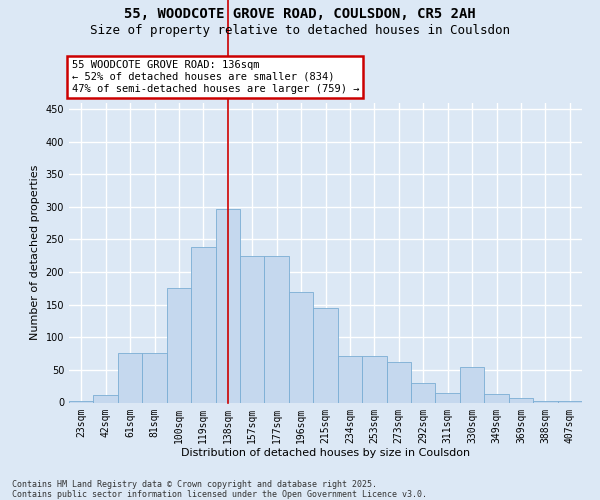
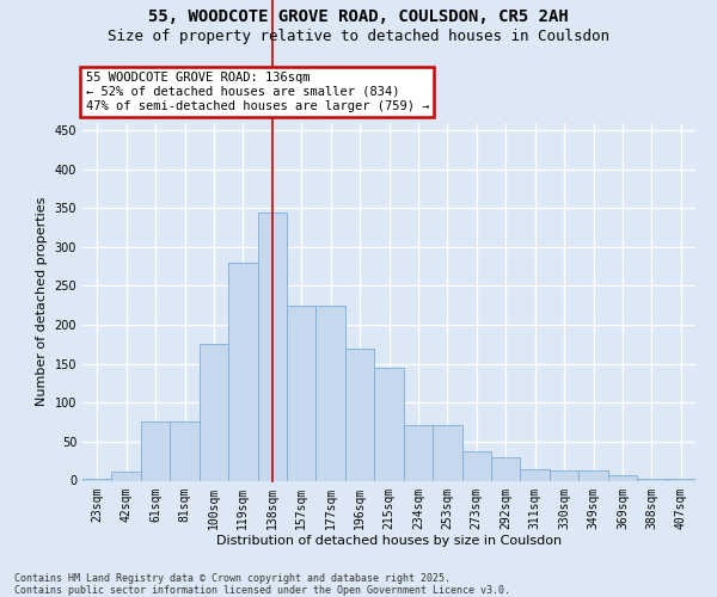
119sqm: 238 -> 280
138sqm: 296 -> 345
273sqm: 62 -> 37
330sqm: 54 -> 13
